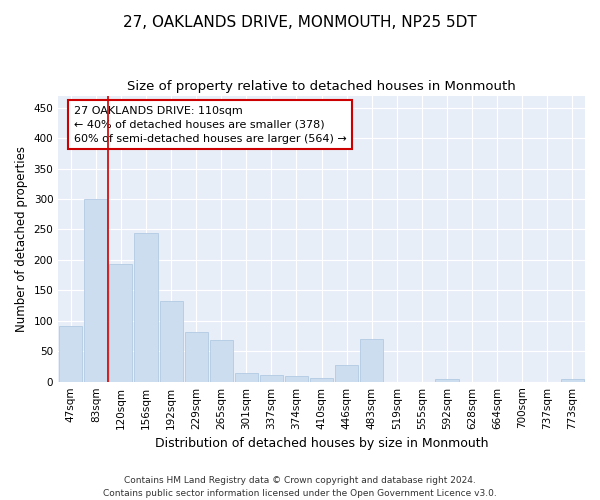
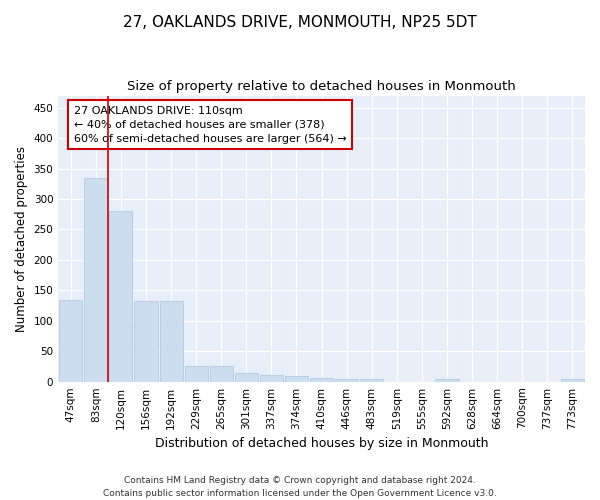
47sqm: 92 -> 134
83sqm: 300 -> 335
120sqm: 194 -> 280
156sqm: 244 -> 133
229sqm: 82 -> 26
265sqm: 68 -> 26
446sqm: 28 -> 5
483sqm: 70 -> 4
